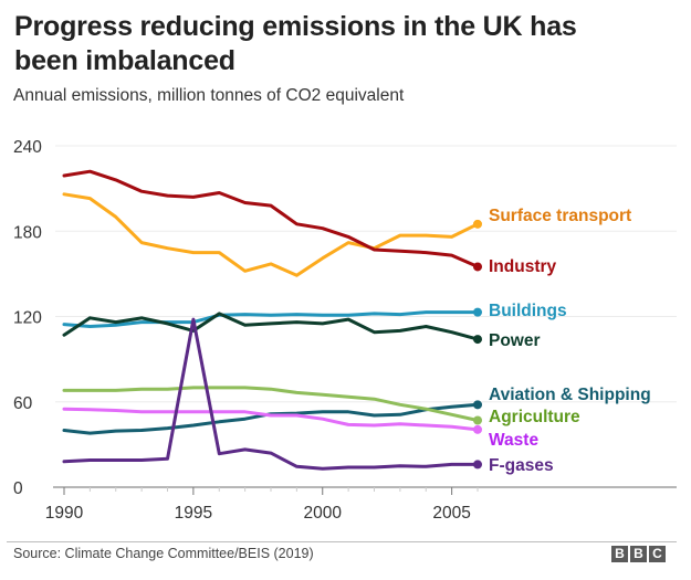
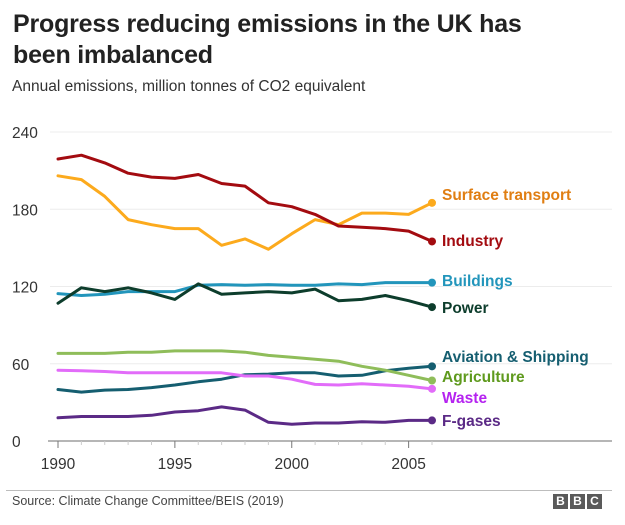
F-gases/1995: 118 -> 22
